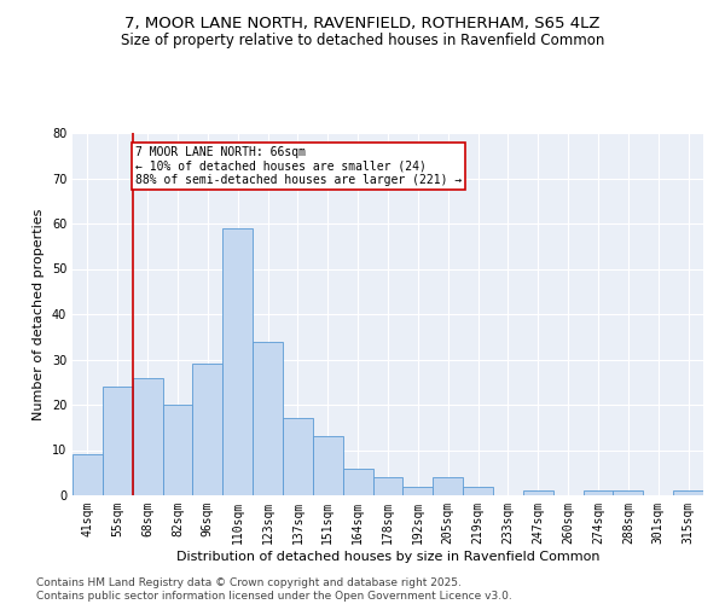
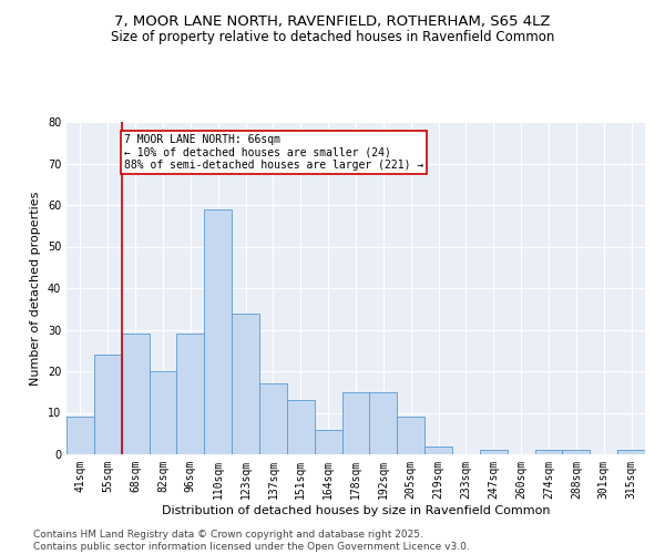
68sqm: 26 -> 29
178sqm: 4 -> 15
192sqm: 2 -> 15
205sqm: 4 -> 9
